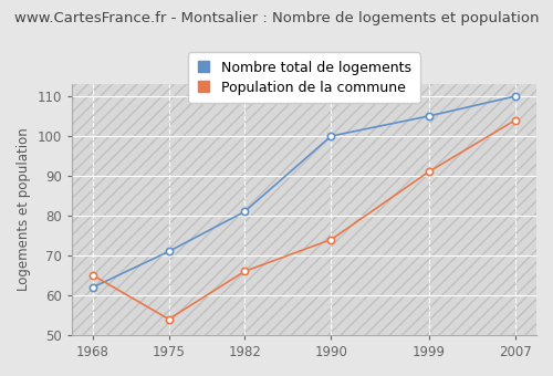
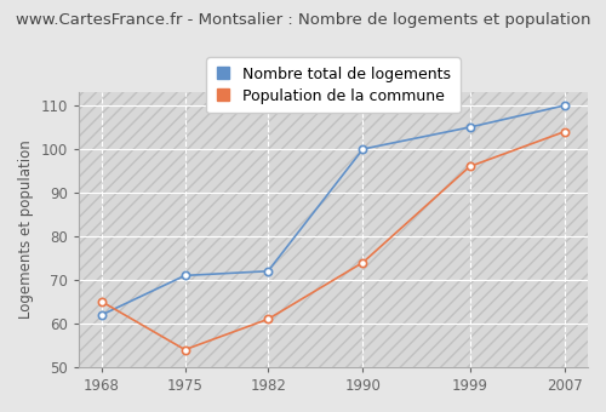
Nombre total de logements/1982: 81 -> 72
Population de la commune/1982: 66 -> 61
Population de la commune/1999: 91 -> 96
